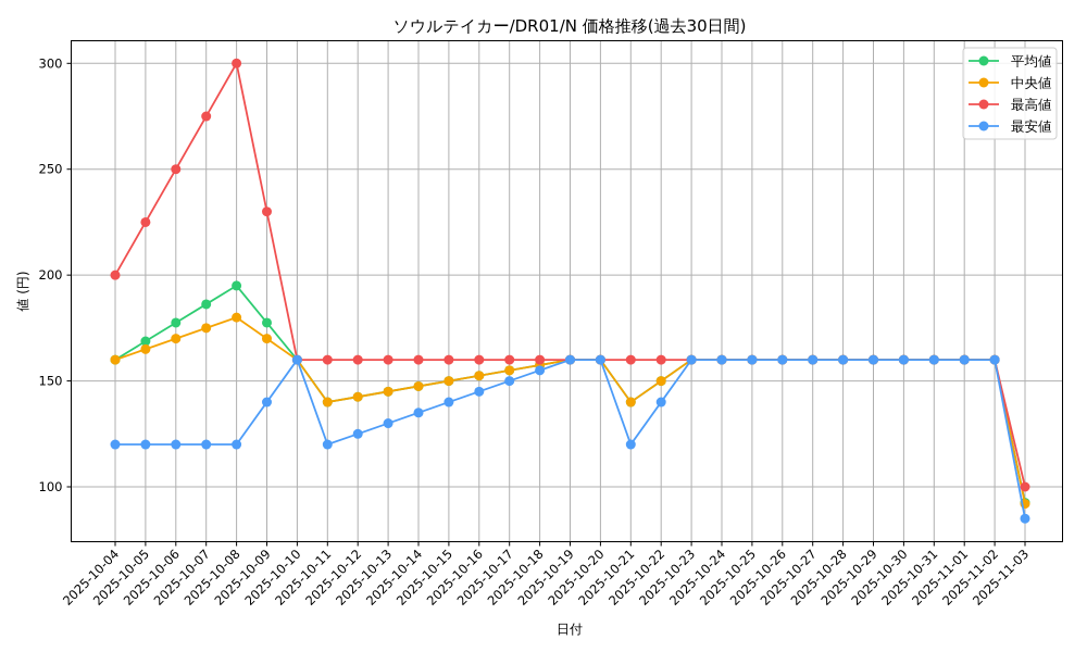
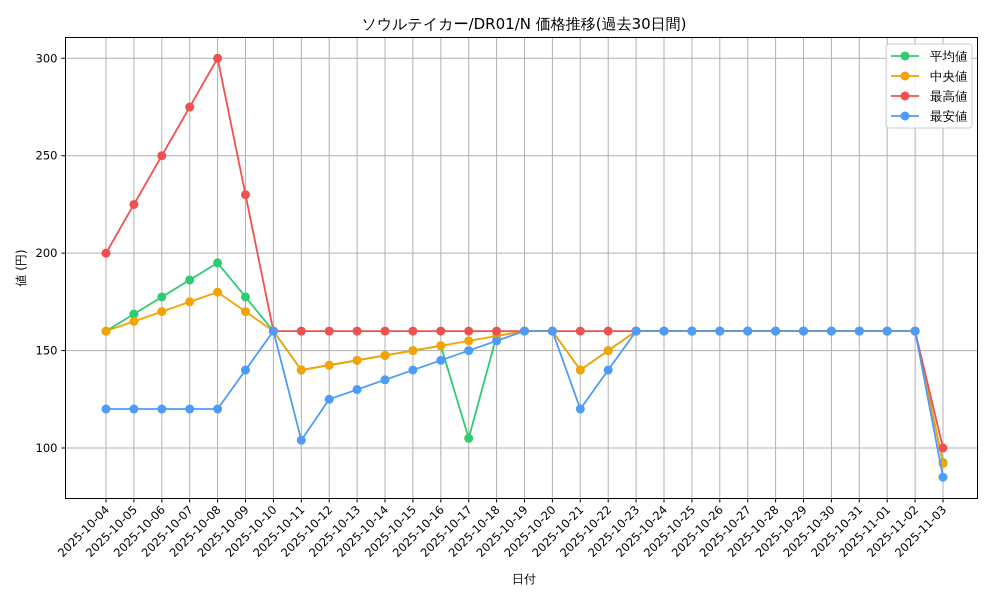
最安値/2025-10-11: 120 -> 104
平均値/2025-10-17: 155 -> 105
